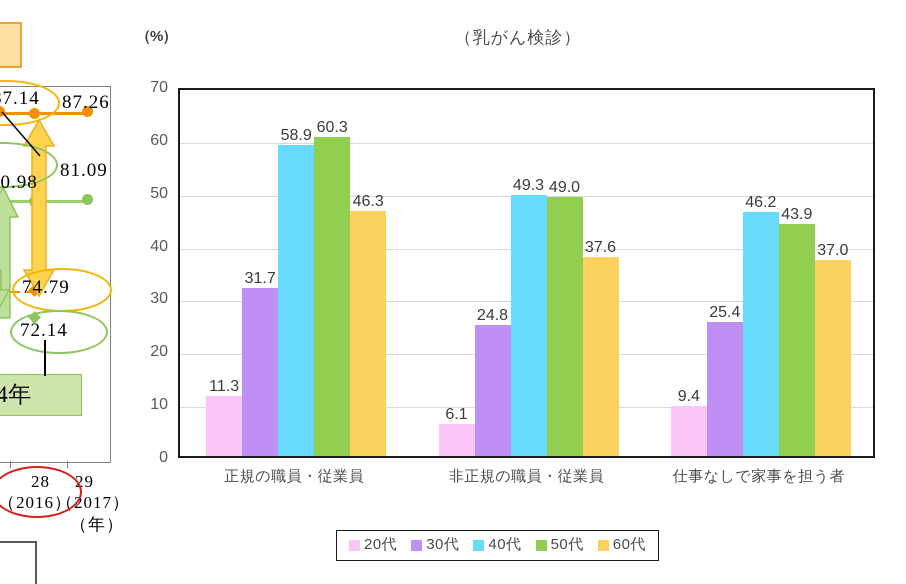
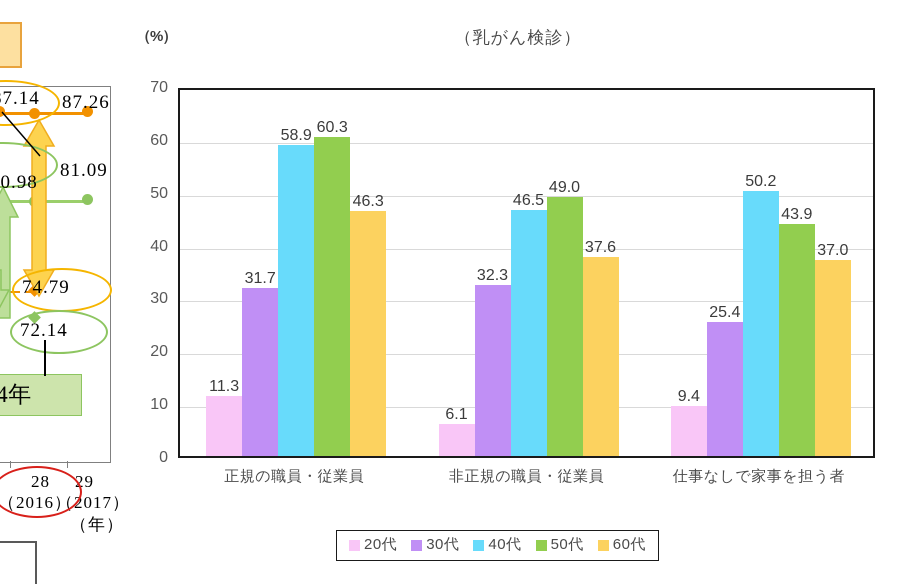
30代/非正規の職員・従業員: 24.8 -> 32.3
40代/非正規の職員・従業員: 49.3 -> 46.5
40代/仕事なしで家事を担う者: 46.2 -> 50.2
